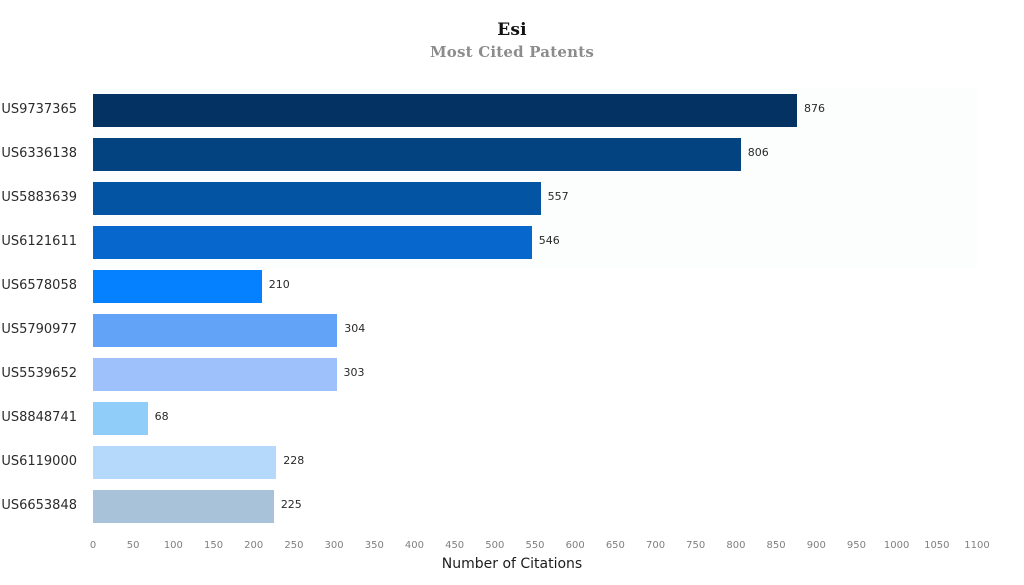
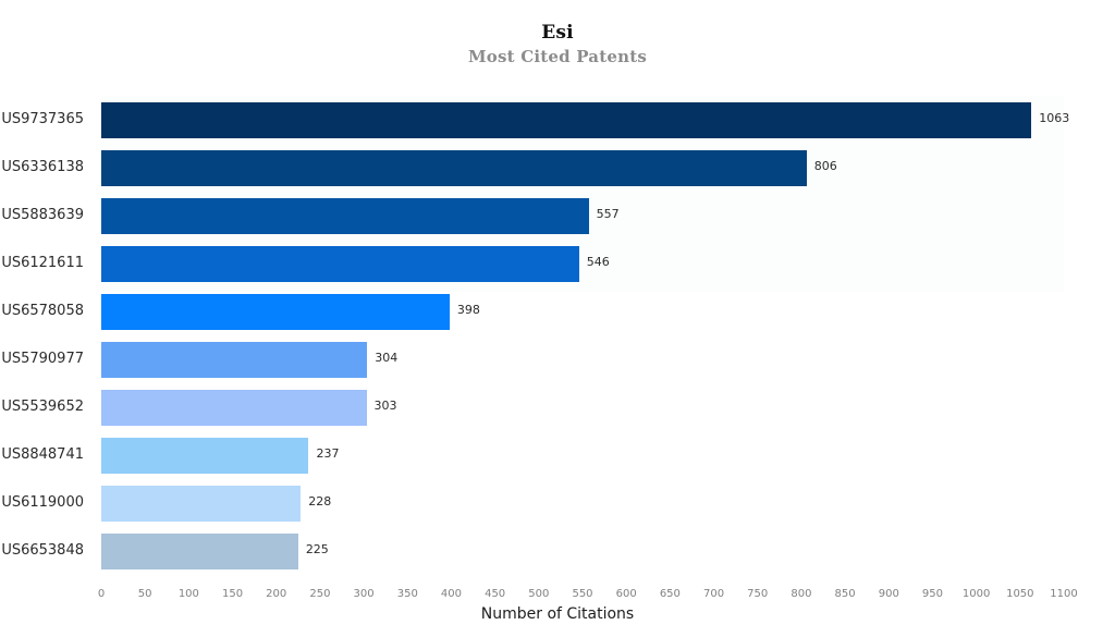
US9737365: 876 -> 1063
US6578058: 210 -> 398
US8848741: 68 -> 237
